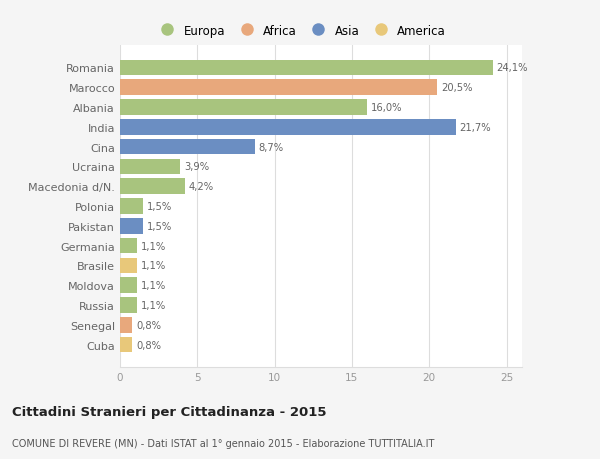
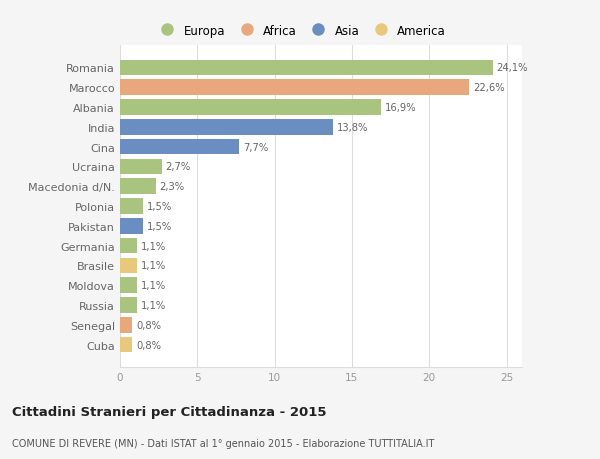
Marocco: 20,5% -> 22,6%
Albania: 16,0% -> 16,9%
India: 21,7% -> 13,8%
Cina: 8,7% -> 7,7%
Ucraina: 3,9% -> 2,7%
Macedonia d/N.: 4,2% -> 2,3%
